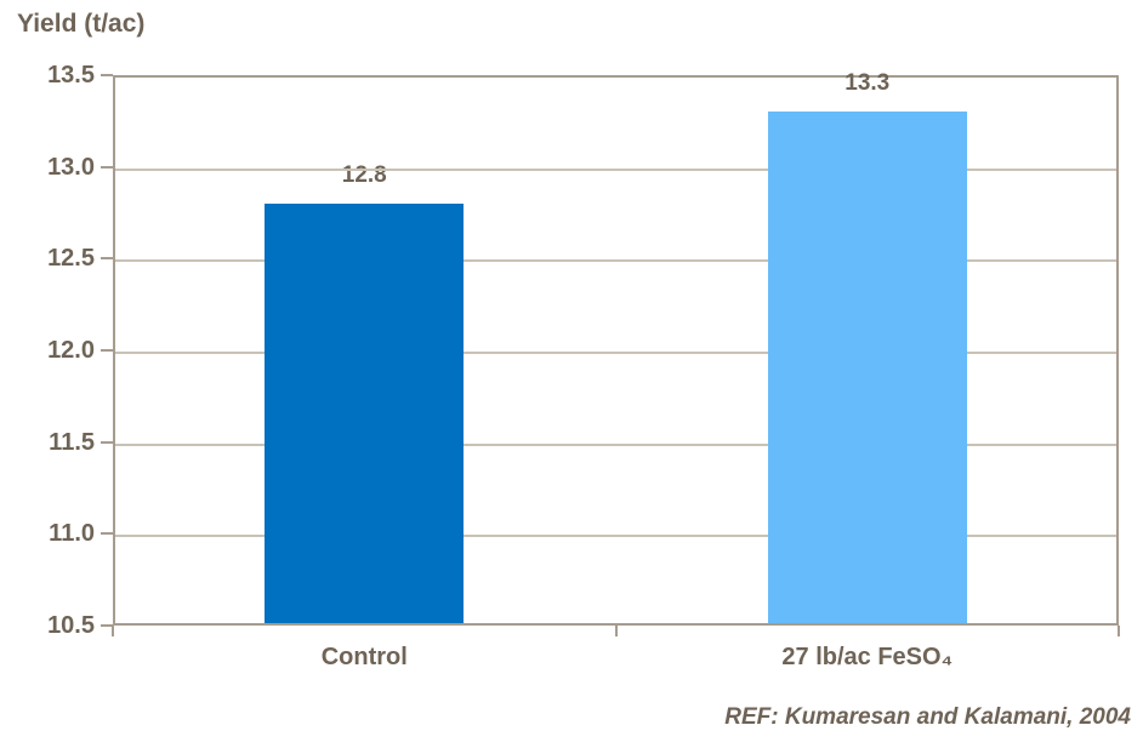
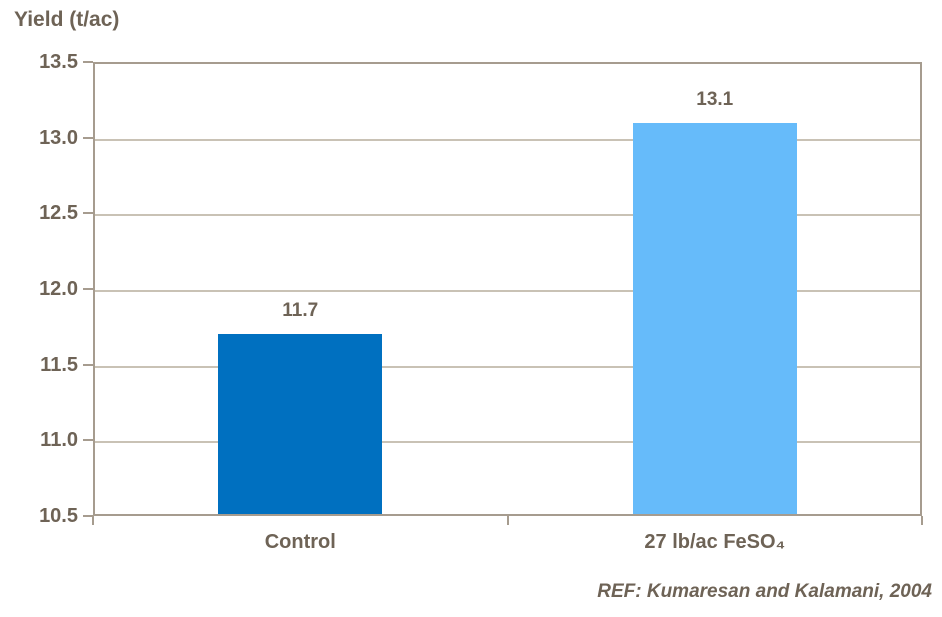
Control: 12.8 -> 11.7
27 lb/ac FeSO₄: 13.3 -> 13.1
